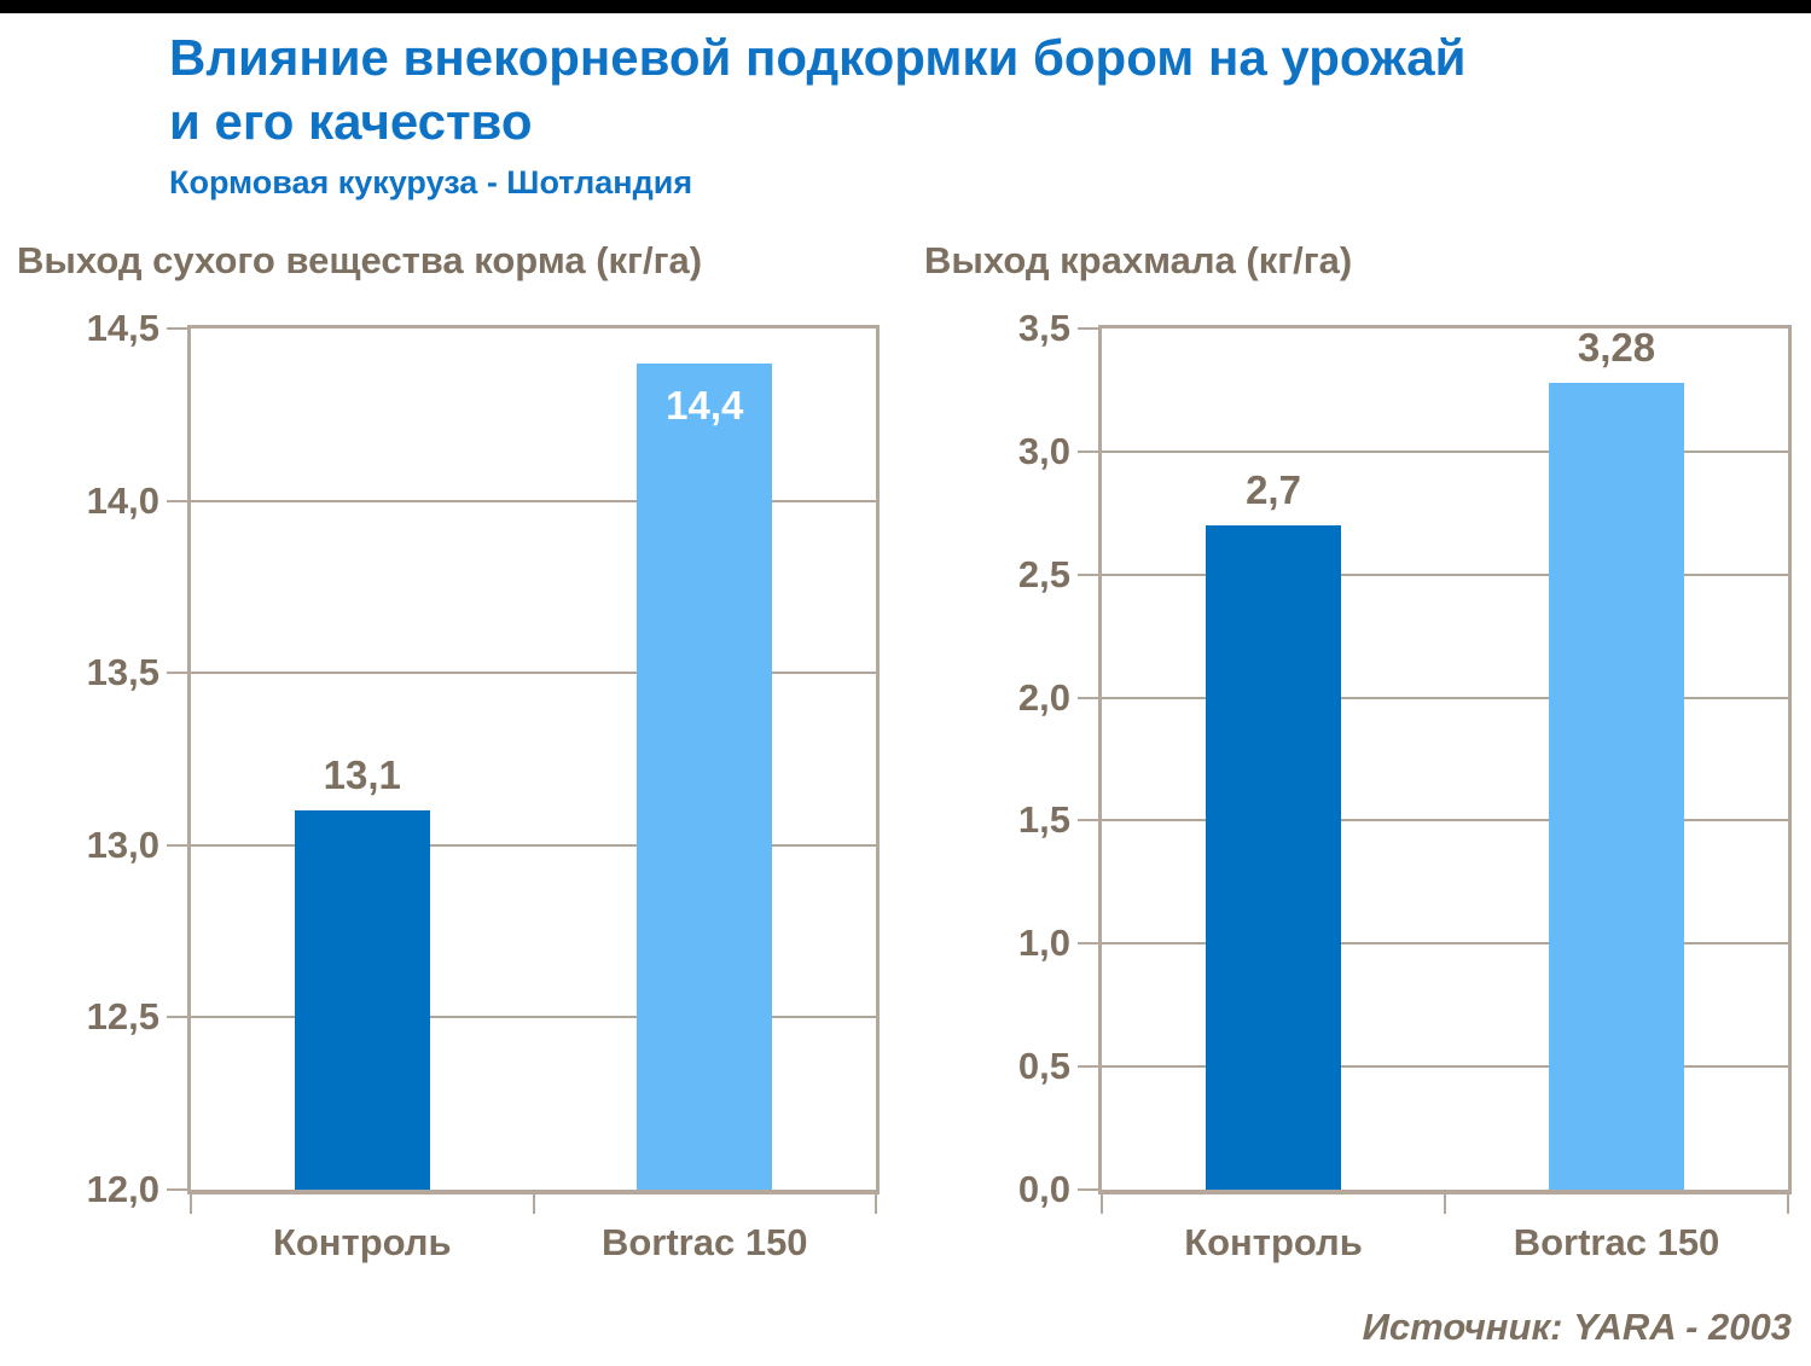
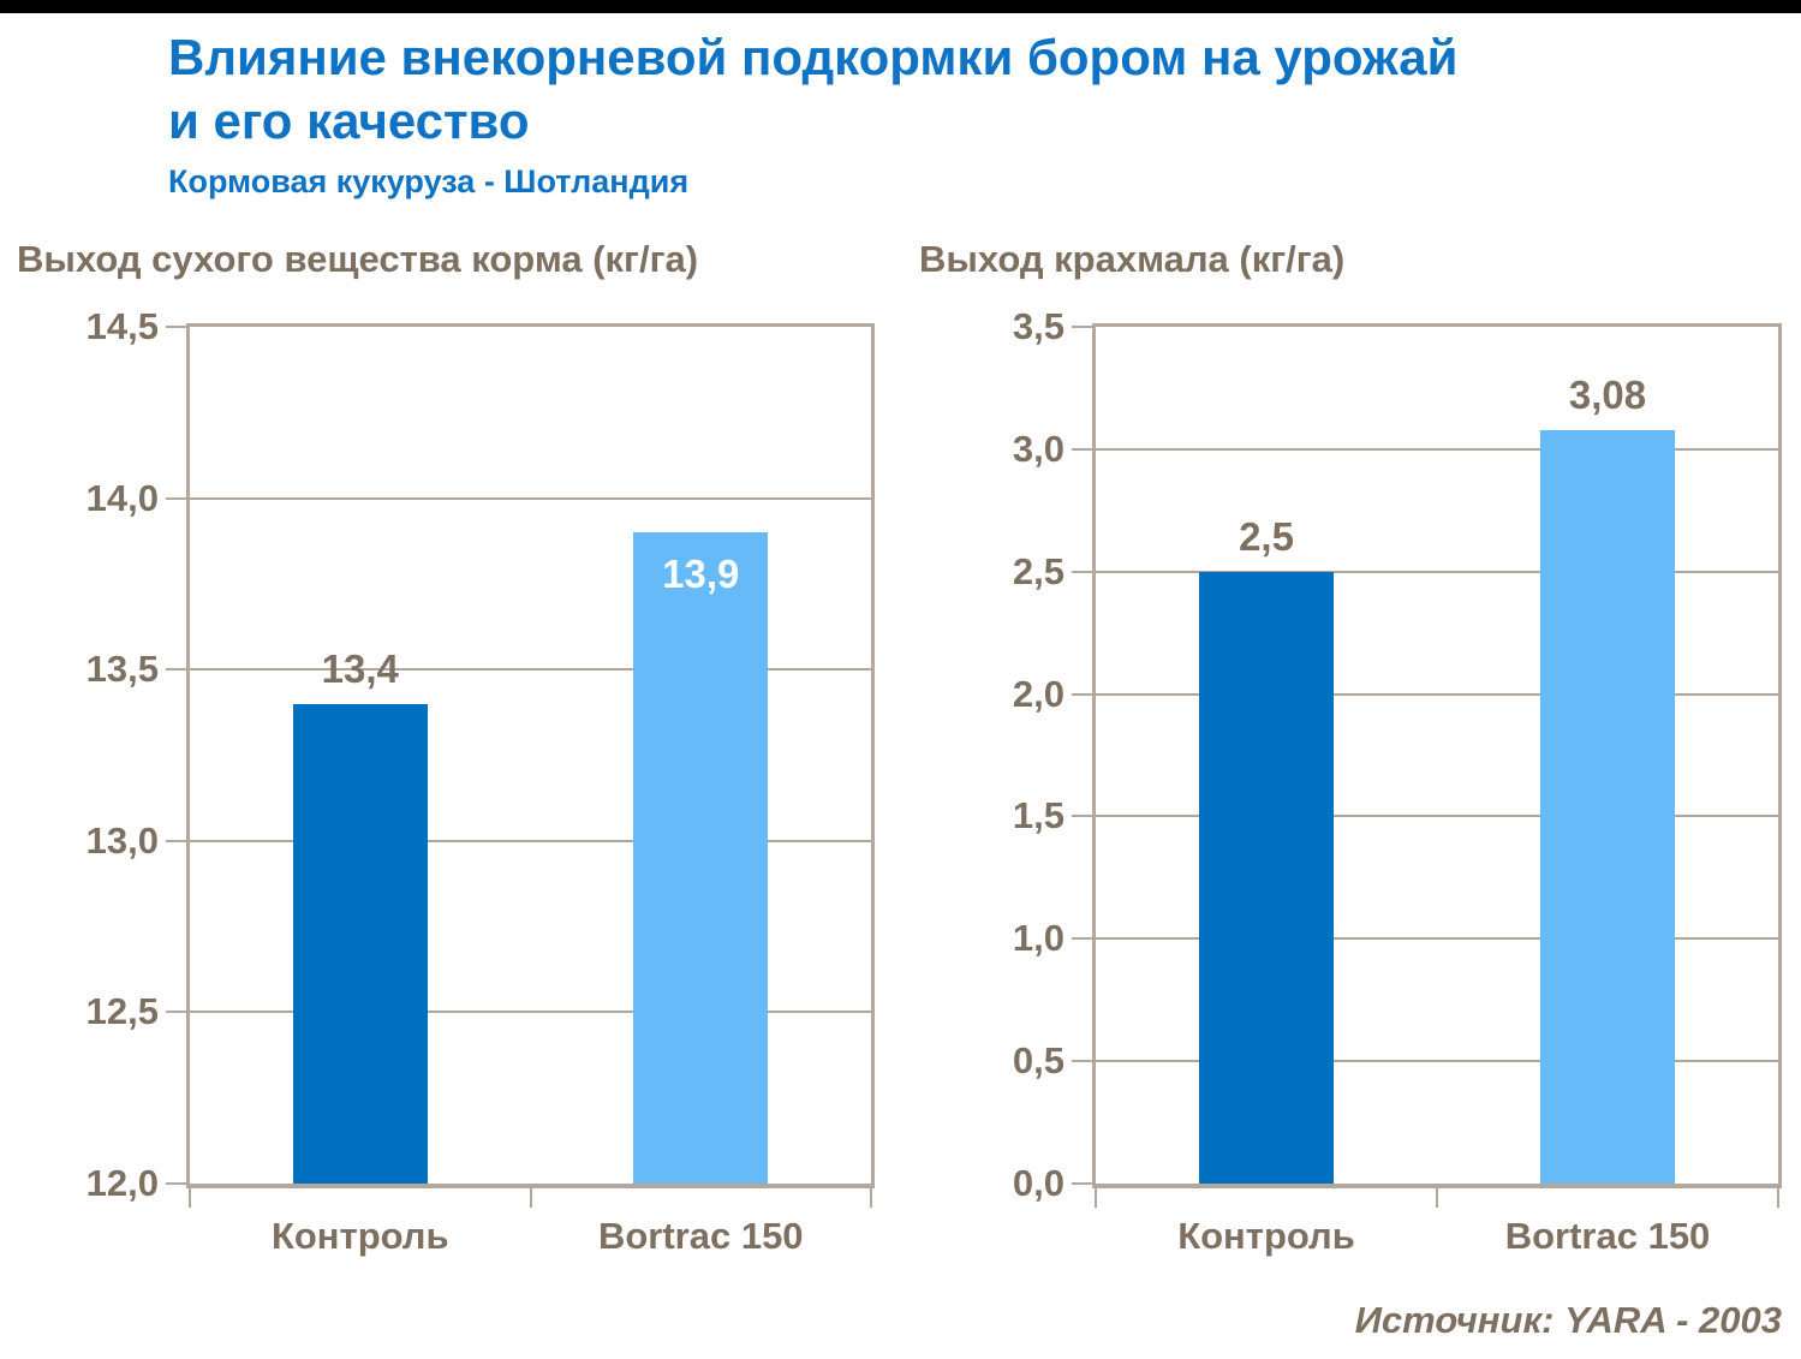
Выход сухого вещества корма (кг/га)/Контроль: 13,1 -> 13,4
Выход сухого вещества корма (кг/га)/Bortrac 150: 14,4 -> 13,9
Выход крахмала (кг/га)/Контроль: 2,7 -> 2,5
Выход крахмала (кг/га)/Bortrac 150: 3,28 -> 3,08
